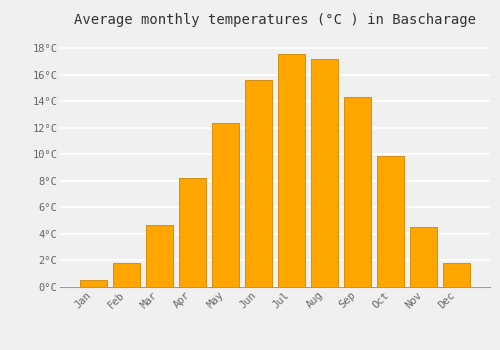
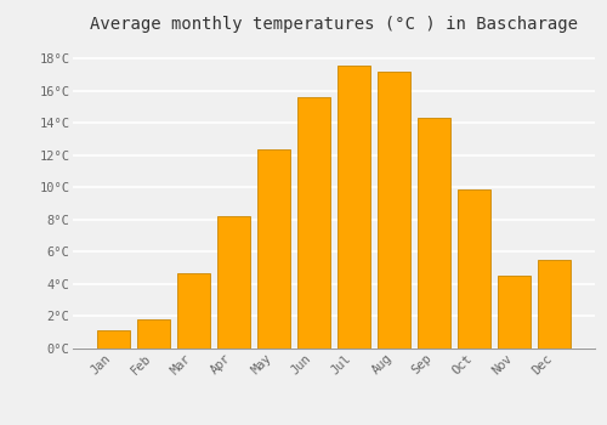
Jan: 0.5°C -> 1.1°C
Dec: 1.8°C -> 5.5°C
